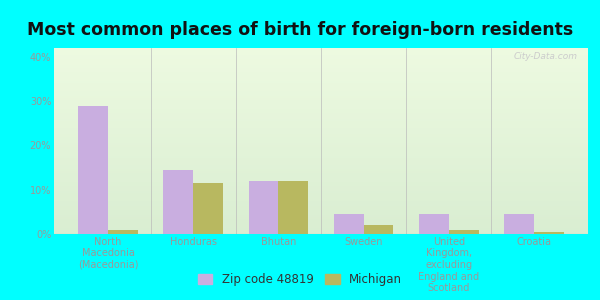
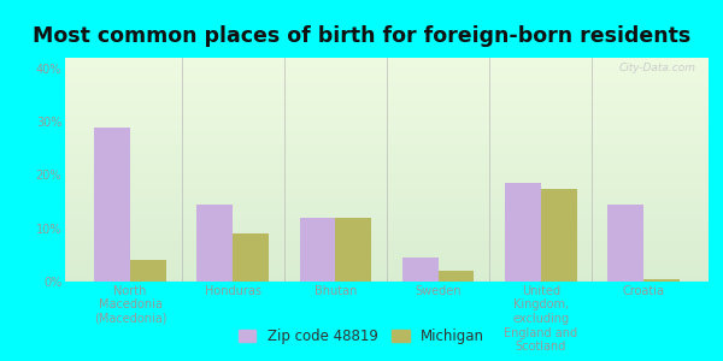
Michigan/North Macedonia (Macedonia): 1.0% -> 4.0%
Michigan/Honduras: 11.5% -> 9.0%
Zip code 48819/United Kingdom, excluding England and Scotland: 4.5% -> 18.5%
Michigan/United Kingdom, excluding England and Scotland: 0.8% -> 17.5%
Zip code 48819/Croatia: 4.5% -> 14.5%
